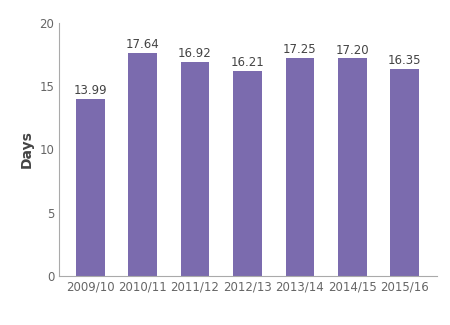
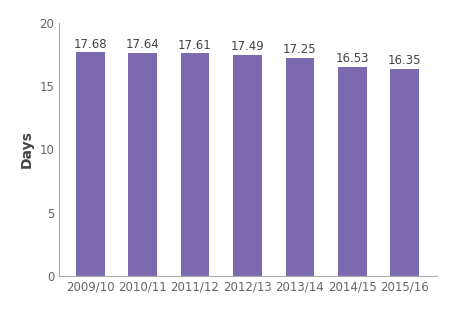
2009/10: 13.99 -> 17.68
2011/12: 16.92 -> 17.61
2012/13: 16.21 -> 17.49
2014/15: 17.20 -> 16.53
